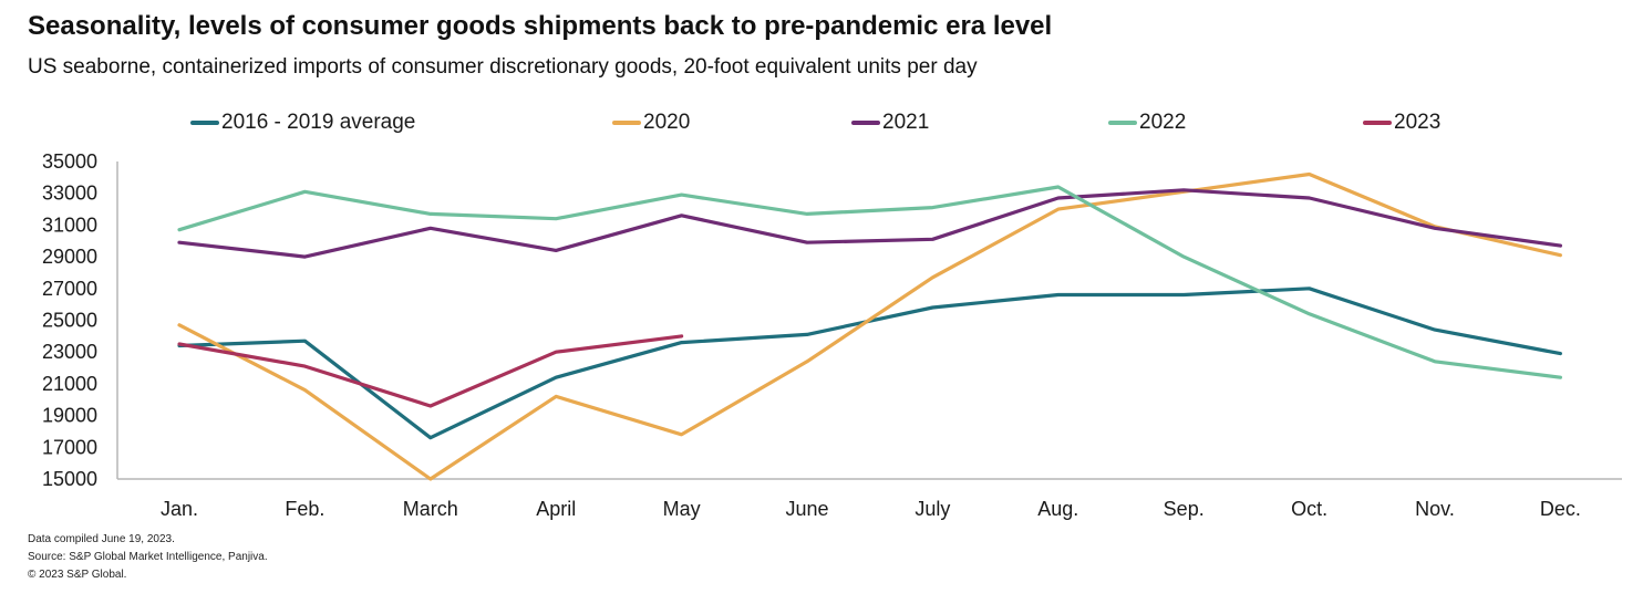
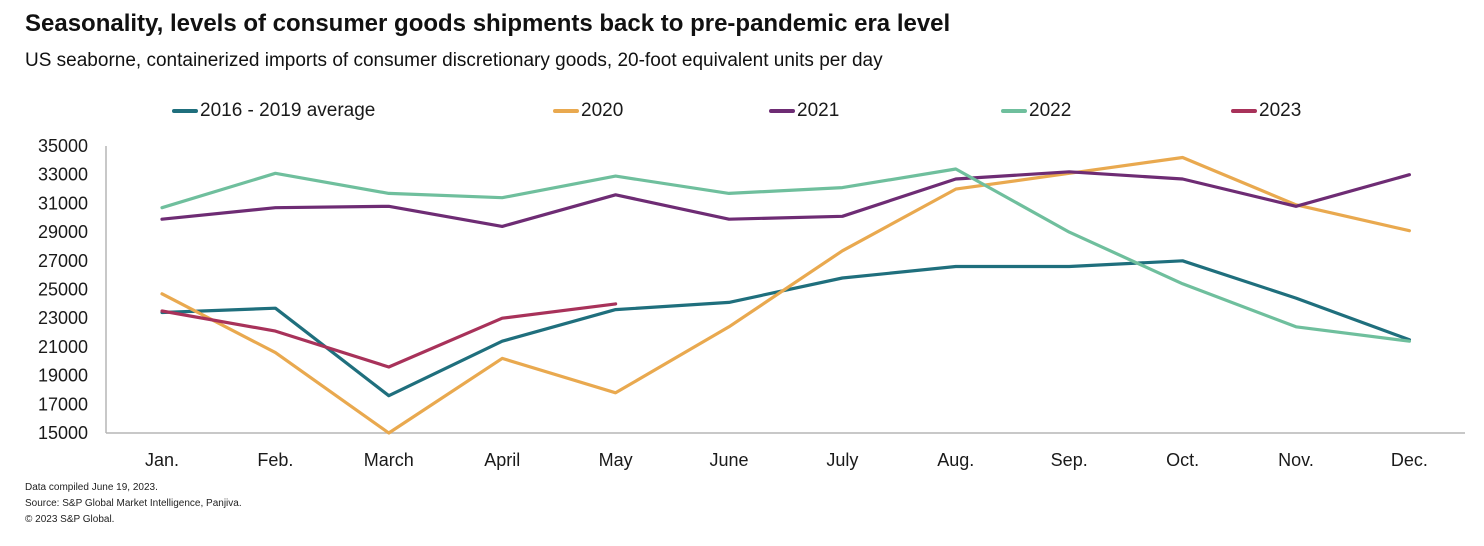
2021/Feb.: 29000 -> 30700
2016 - 2019 average/Dec.: 22900 -> 21500
2021/Dec.: 29700 -> 33000
